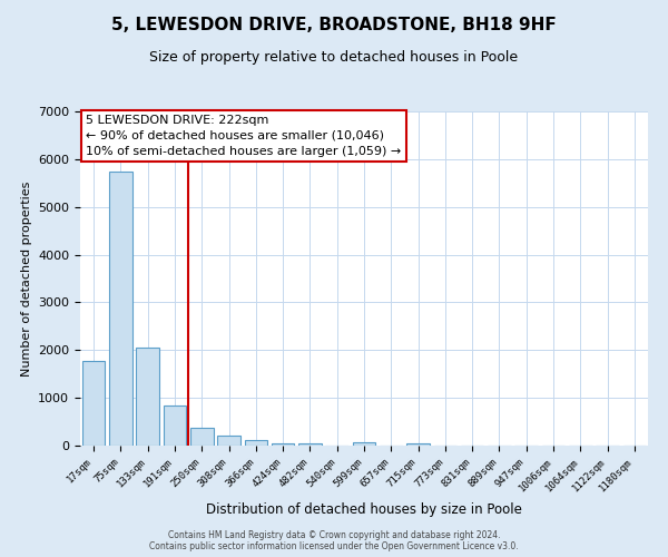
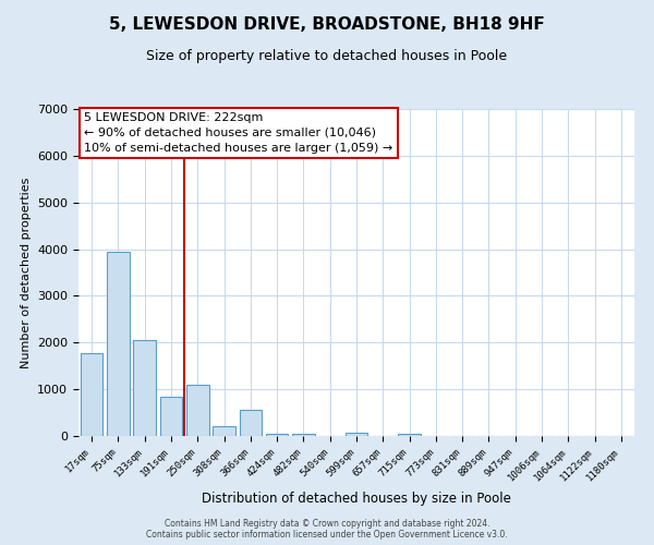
75sqm: 5750 -> 3950
250sqm: 370 -> 1100
366sqm: 110 -> 550
